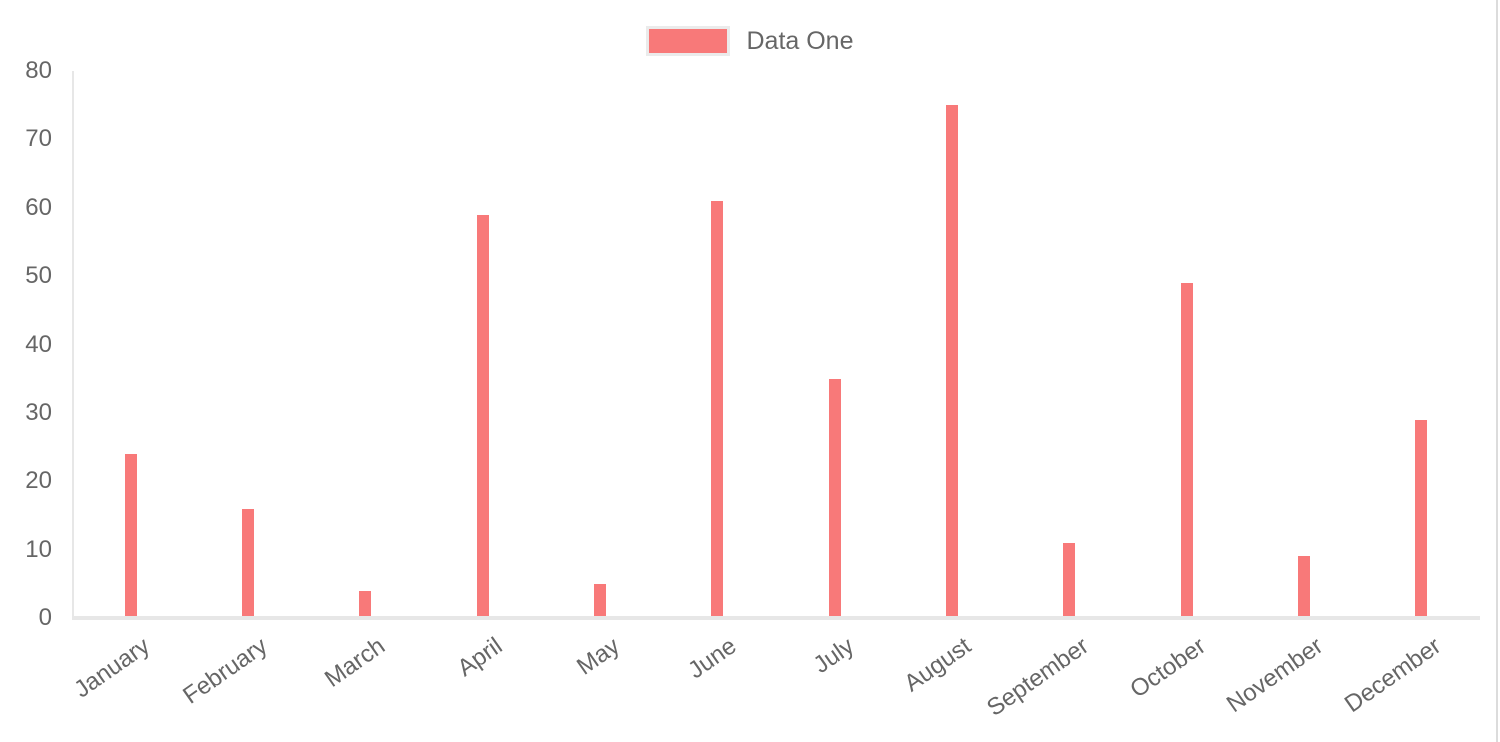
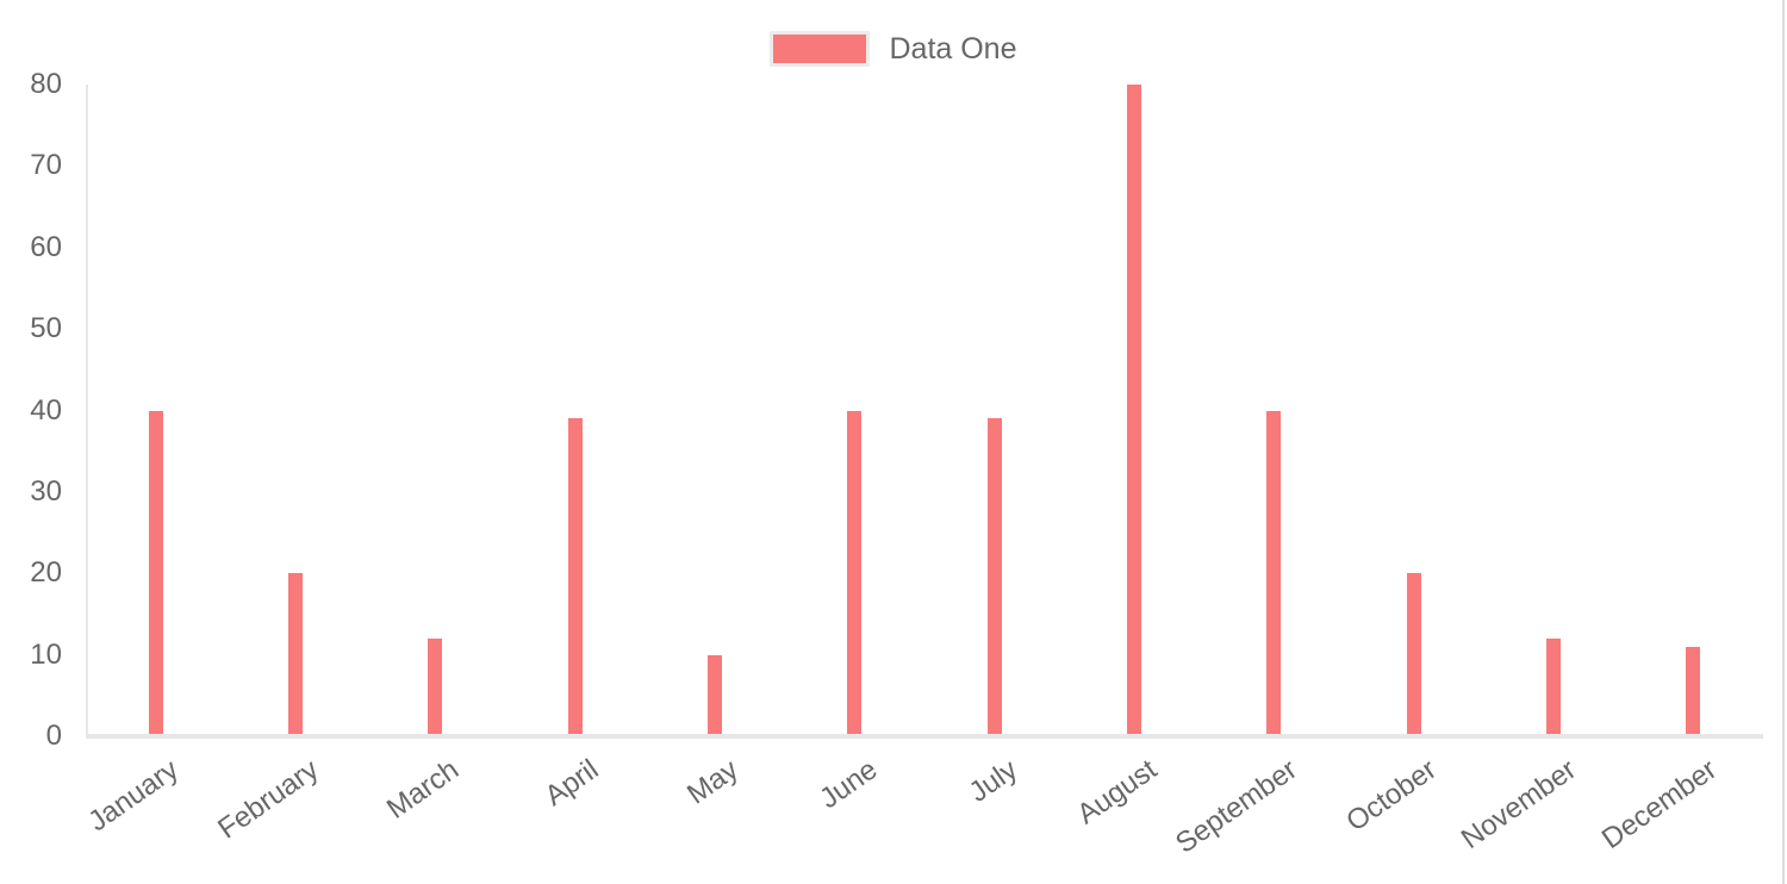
January: 24 -> 40
February: 16 -> 20
March: 4 -> 12
April: 59 -> 39
May: 5 -> 10
June: 61 -> 40
July: 35 -> 39
August: 75 -> 80
September: 11 -> 40
October: 49 -> 20
November: 9 -> 12
December: 29 -> 11
